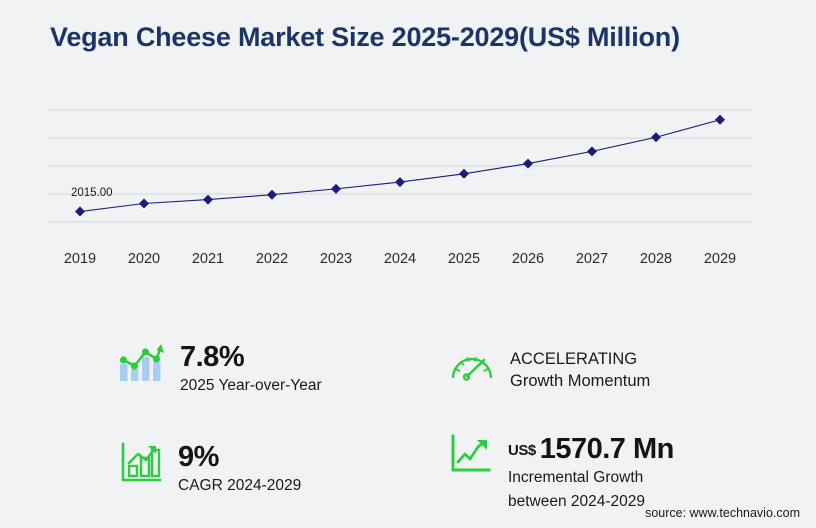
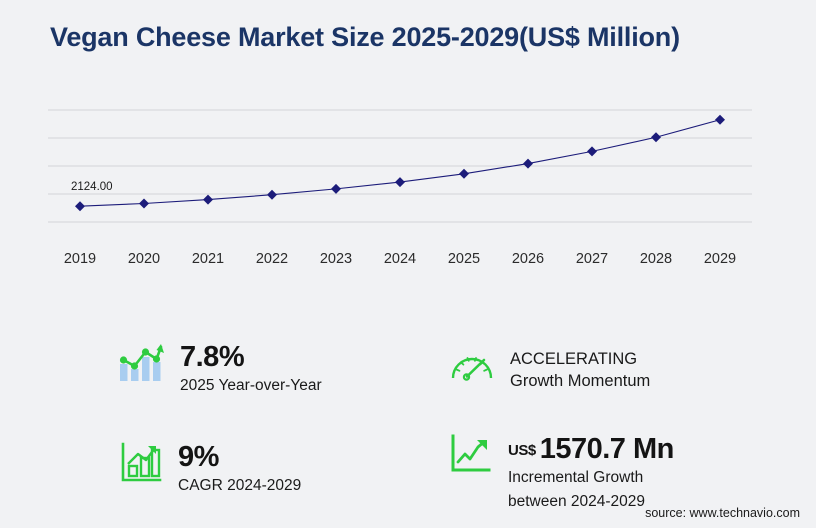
2019: 2015.00 -> 2124.00
